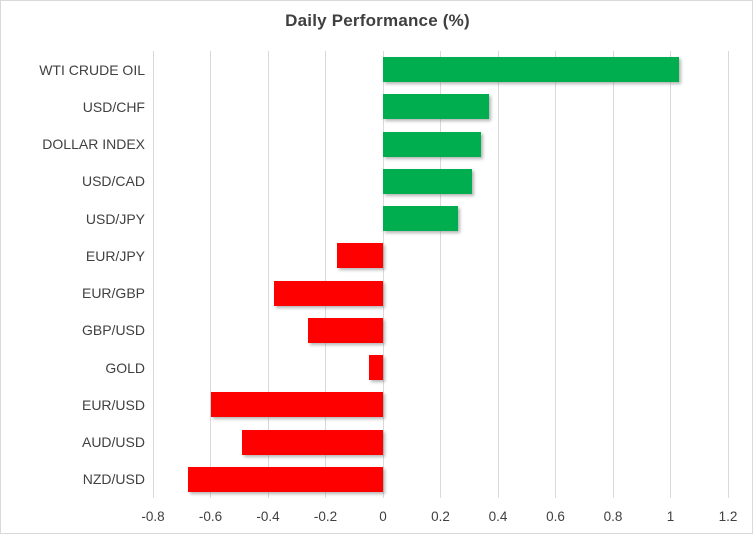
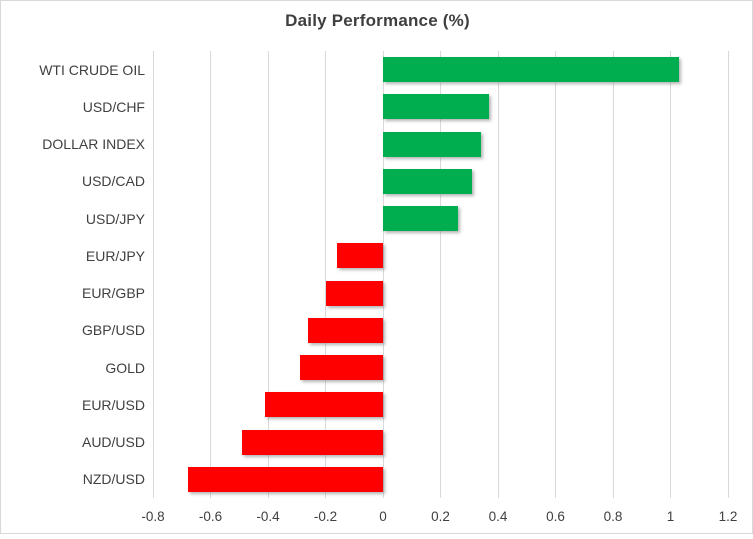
EUR/GBP: -0.38 -> -0.20
GOLD: -0.05 -> -0.29
EUR/USD: -0.60 -> -0.41
